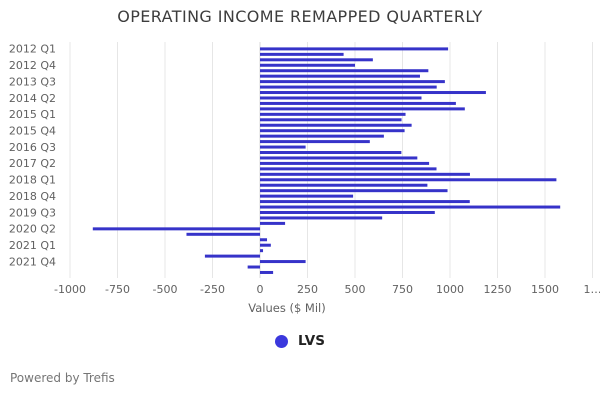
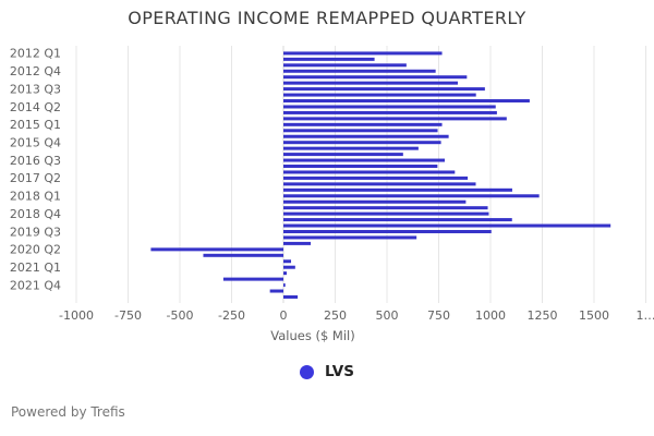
2012 Q1: 990 -> 770
2012 Q4: 500 -> 740
2014 Q2: 850 -> 1020
2016 Q3: 240 -> 780
2018 Q1: 1560 -> 1240
2018 Q4: 490 -> 990
2019 Q3: 920 -> 1000
2020 Q2: -880 -> -640
2021 Q4: 240 -> 10
